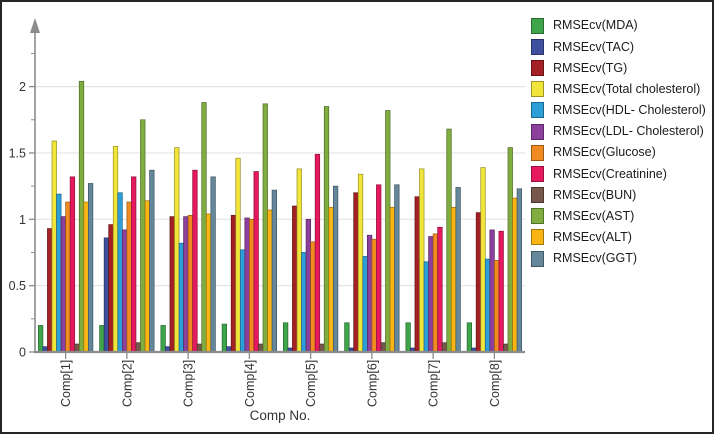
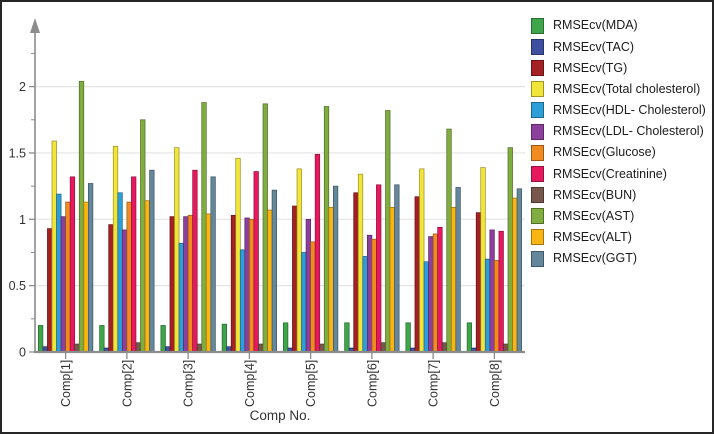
RMSEcv(TAC)/Comp[2]: 0.86 -> 0.03
